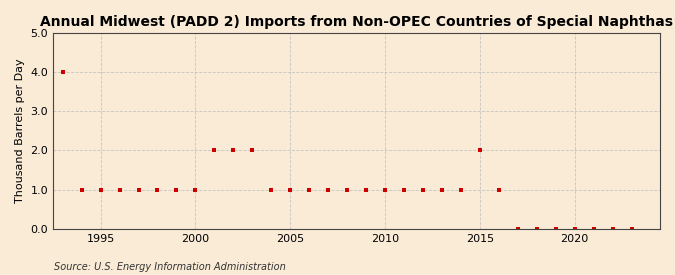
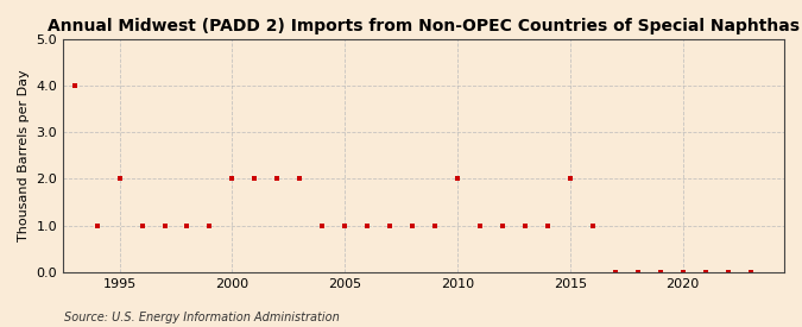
1995: 1 -> 2
2000: 1 -> 2
2010: 1 -> 2
